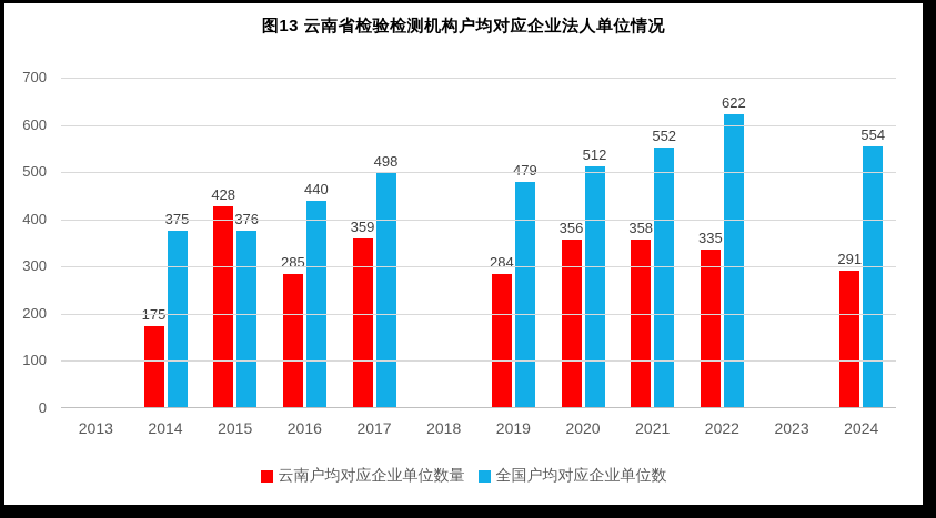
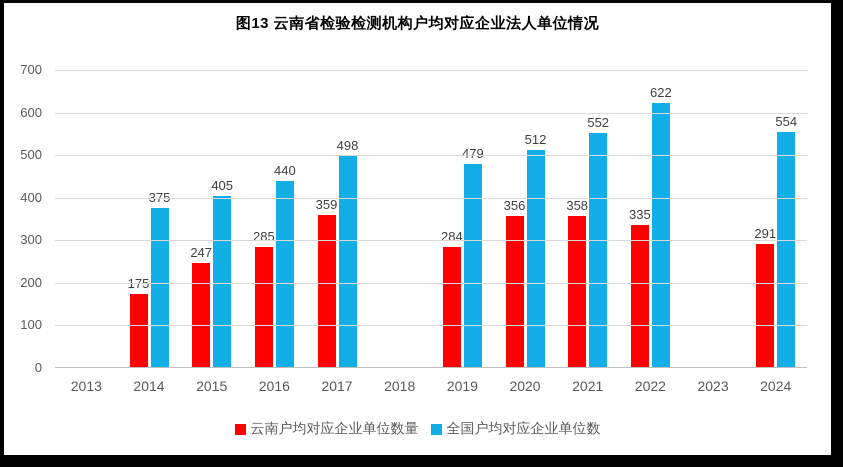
云南户均对应企业单位数量/2015: 428 -> 247
全国户均对应企业单位数/2015: 376 -> 405
